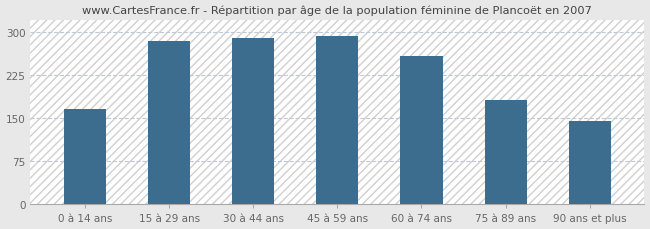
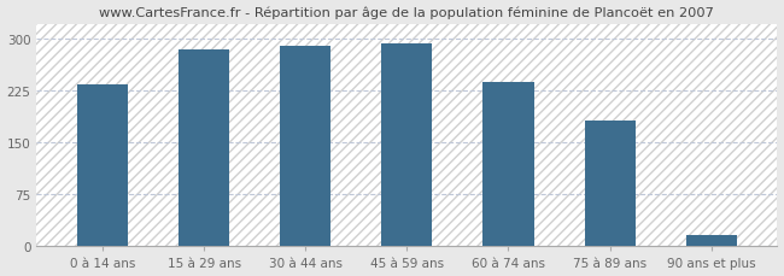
0 à 14 ans: 166 -> 233
60 à 74 ans: 258 -> 236
90 ans et plus: 144 -> 17
